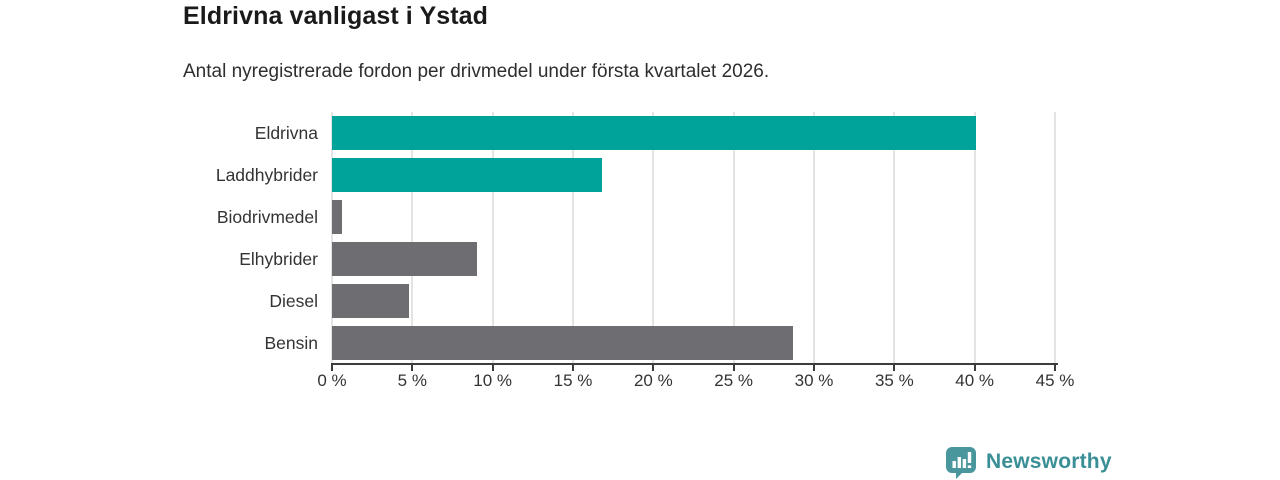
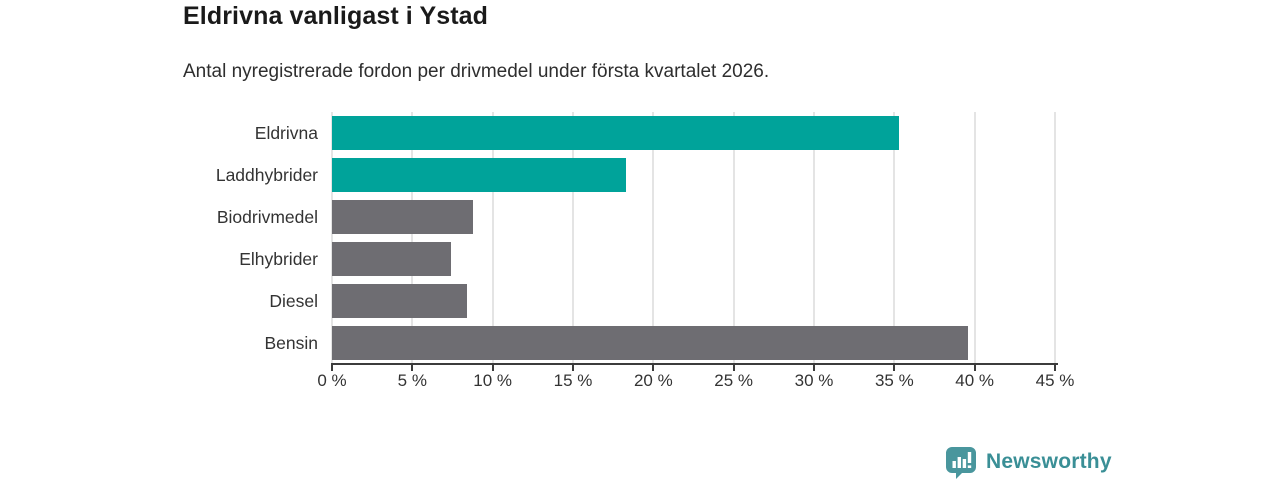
Eldrivna: 40.1% -> 35.3%
Laddhybrider: 16.8% -> 18.3%
Biodrivmedel: 0.6% -> 8.8%
Elhybrider: 9.0% -> 7.4%
Diesel: 4.8% -> 8.4%
Bensin: 28.7% -> 39.6%
